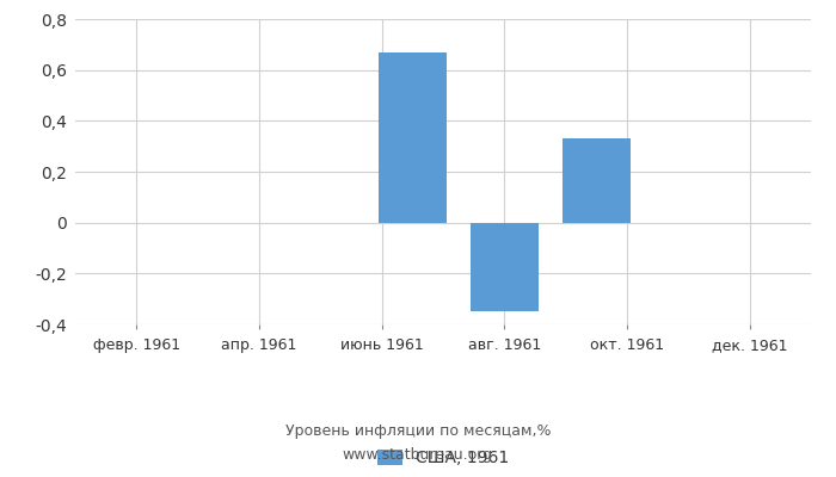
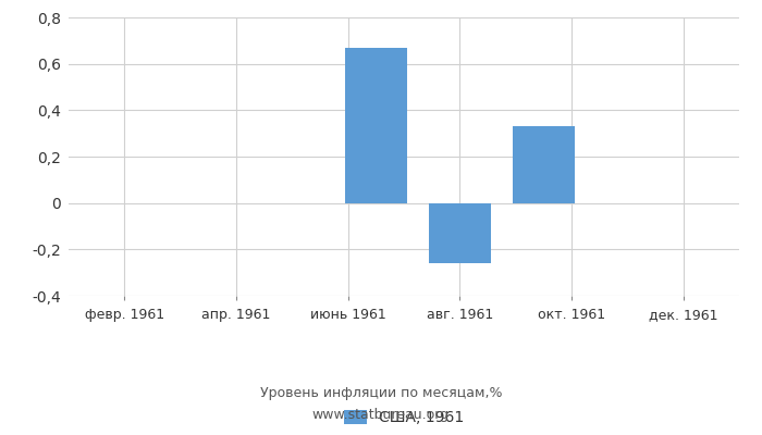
авг. 1961: -0,35 -> -0,26
